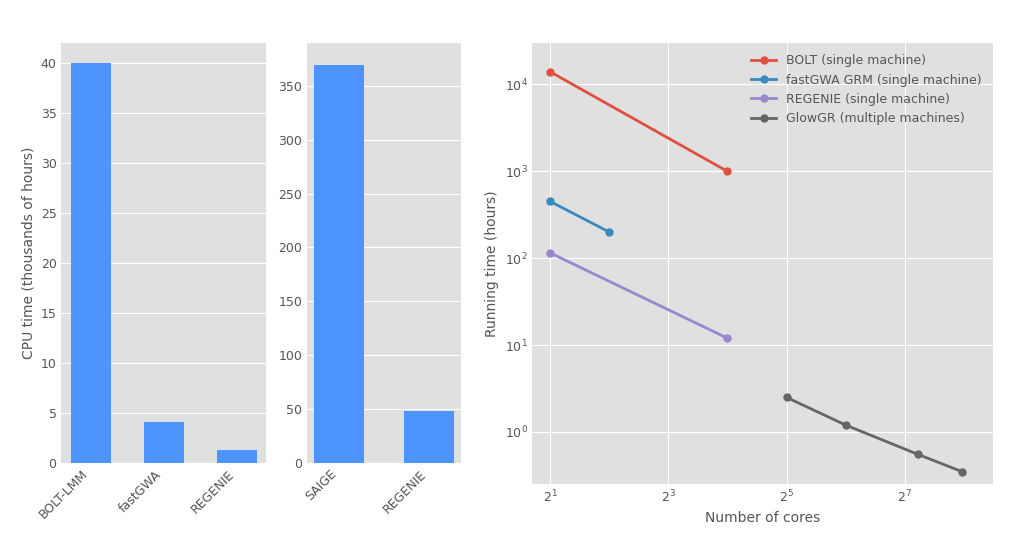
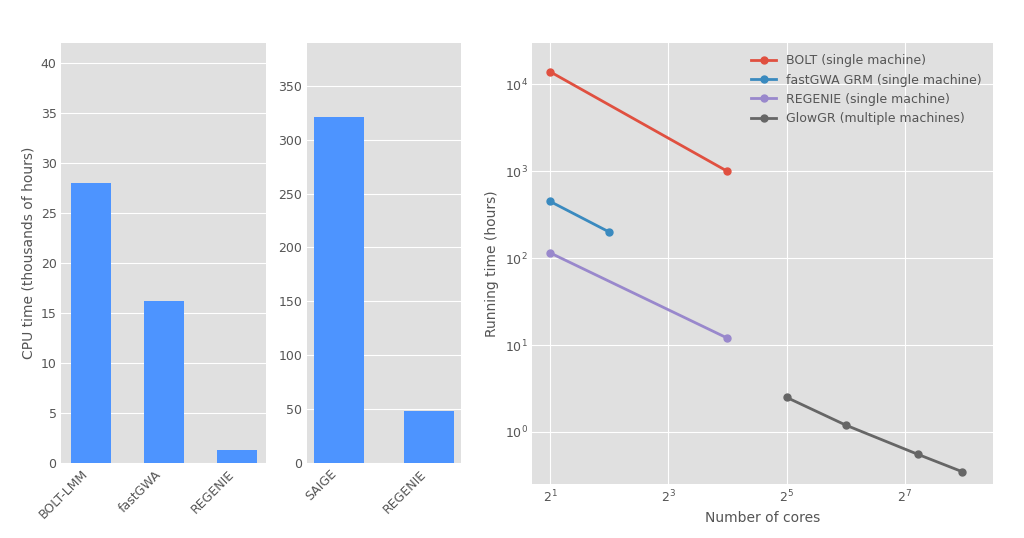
BOLT-LMM: 40.0 -> 28.0
fastGWA: 4.1 -> 16.2
SAIGE: 370 -> 321
